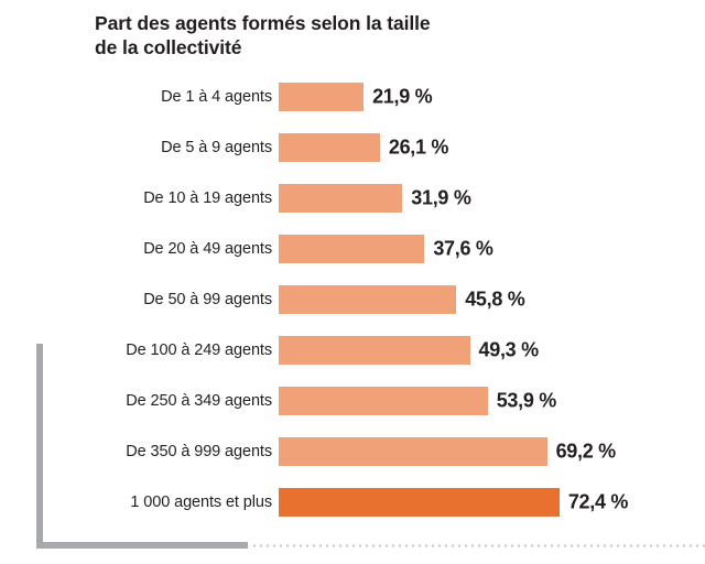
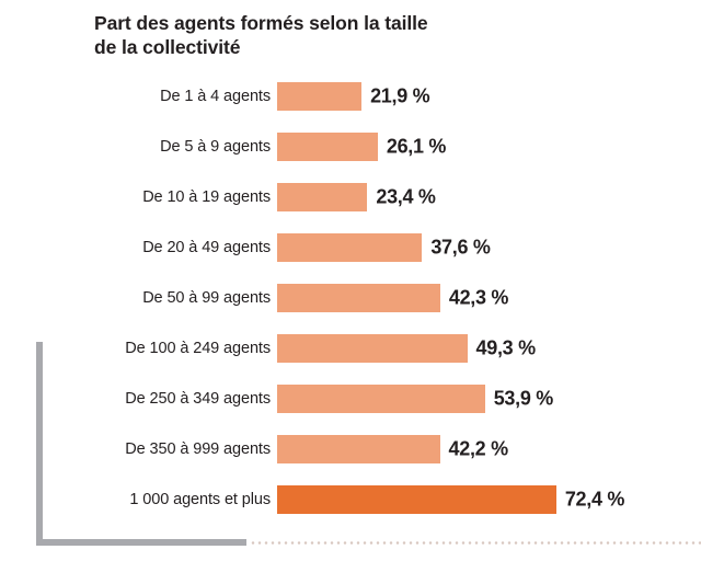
De 10 à 19 agents: 31,9 -> 23,4
De 50 à 99 agents: 45,8 -> 42,3
De 350 à 999 agents: 69,2 -> 42,2
